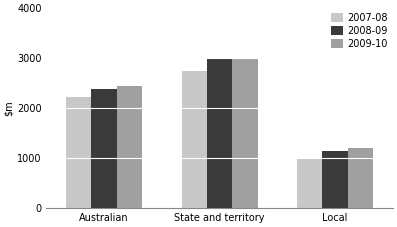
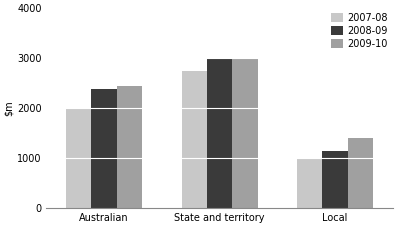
2007-08/Australian: 2230 -> 2000
2009-10/Local: 1200 -> 1400
